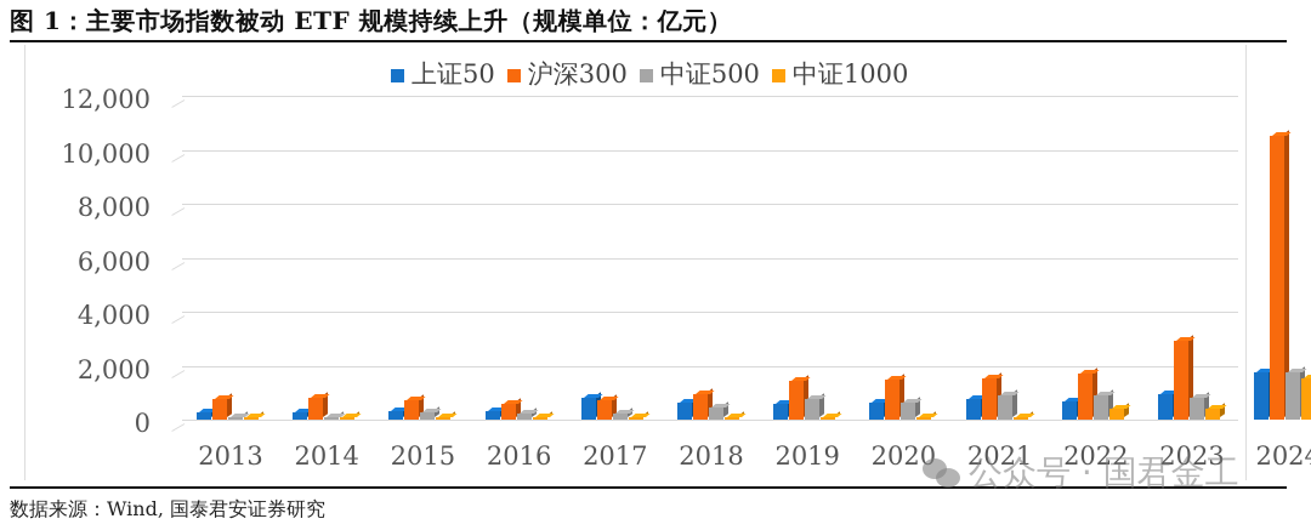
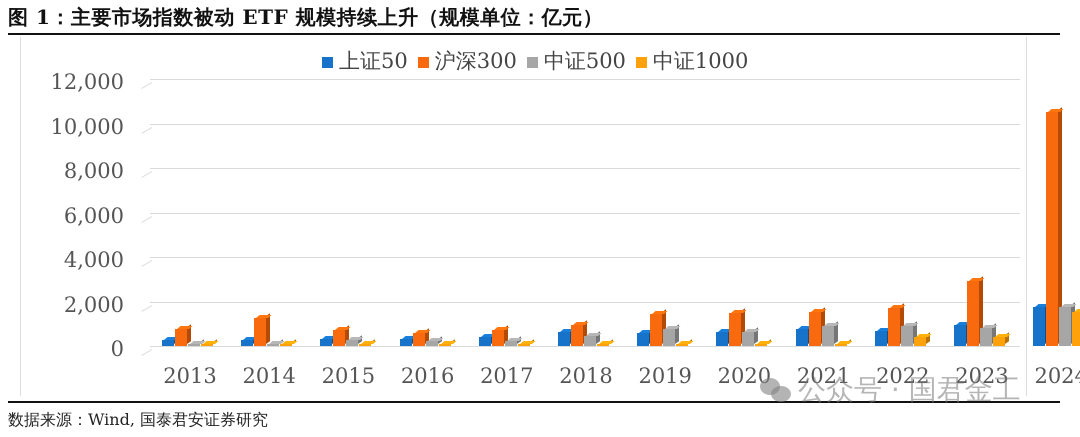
沪深300/2014: 800 -> 1200
上证50/2017: 800 -> 400
